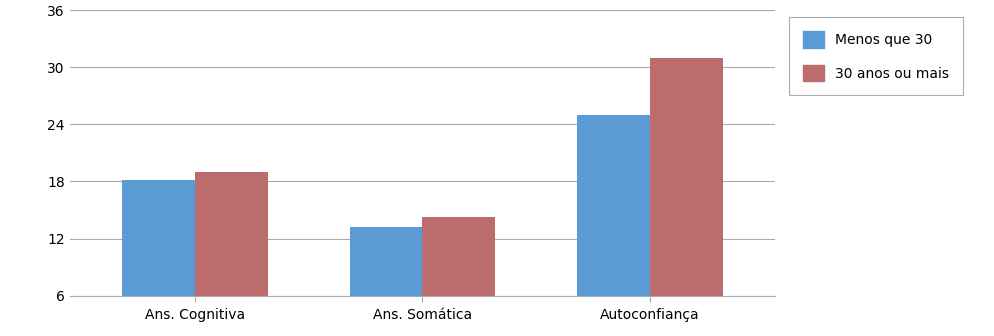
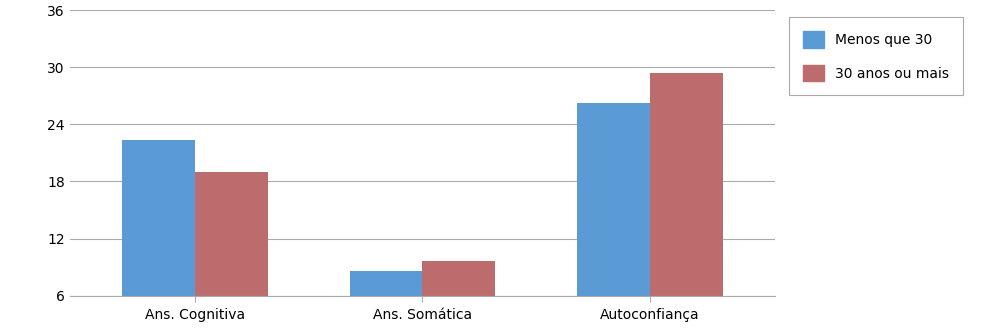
Menos que 30/Ans. Cognitiva: 18.1 -> 22.4
Menos que 30/Ans. Somática: 13.2 -> 8.6
30 anos ou mais/Ans. Somática: 14.3 -> 9.6
Menos que 30/Autoconfiança: 25.0 -> 26.2
30 anos ou mais/Autoconfiança: 31.0 -> 29.4
